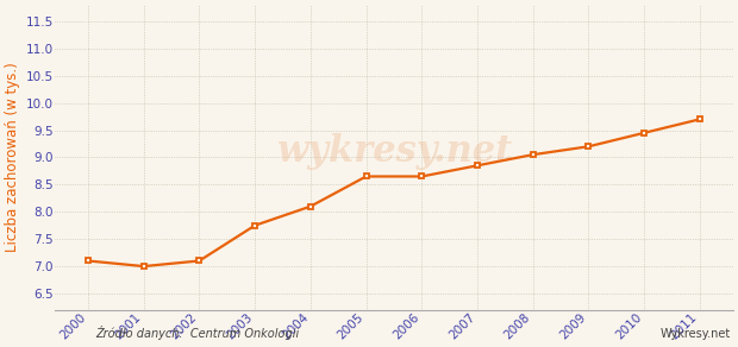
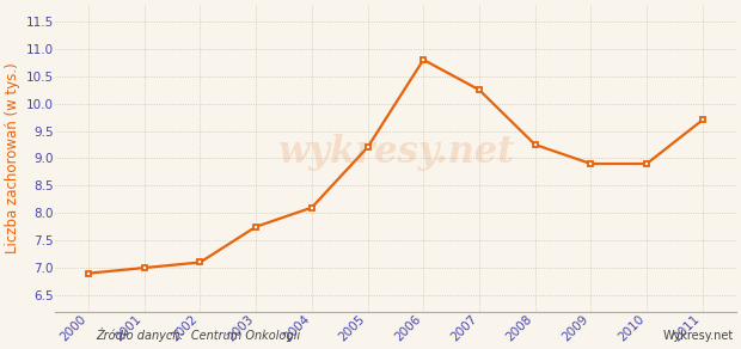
2000: 7.10 -> 6.90
2005: 8.65 -> 9.20
2006: 8.65 -> 10.80
2007: 8.85 -> 10.25
2008: 9.05 -> 9.25
2009: 9.20 -> 8.90
2010: 9.45 -> 8.90
